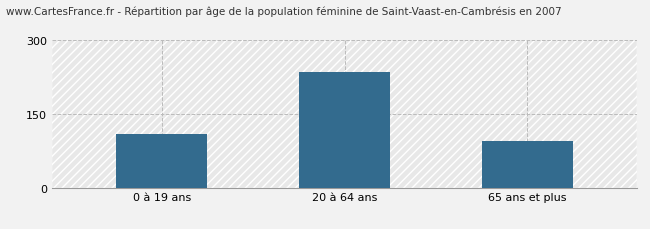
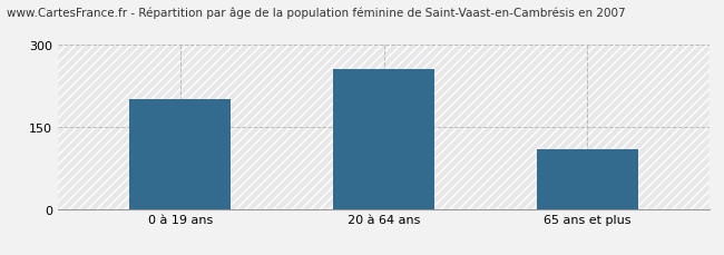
0 à 19 ans: 110 -> 200
20 à 64 ans: 235 -> 255
65 ans et plus: 95 -> 110
